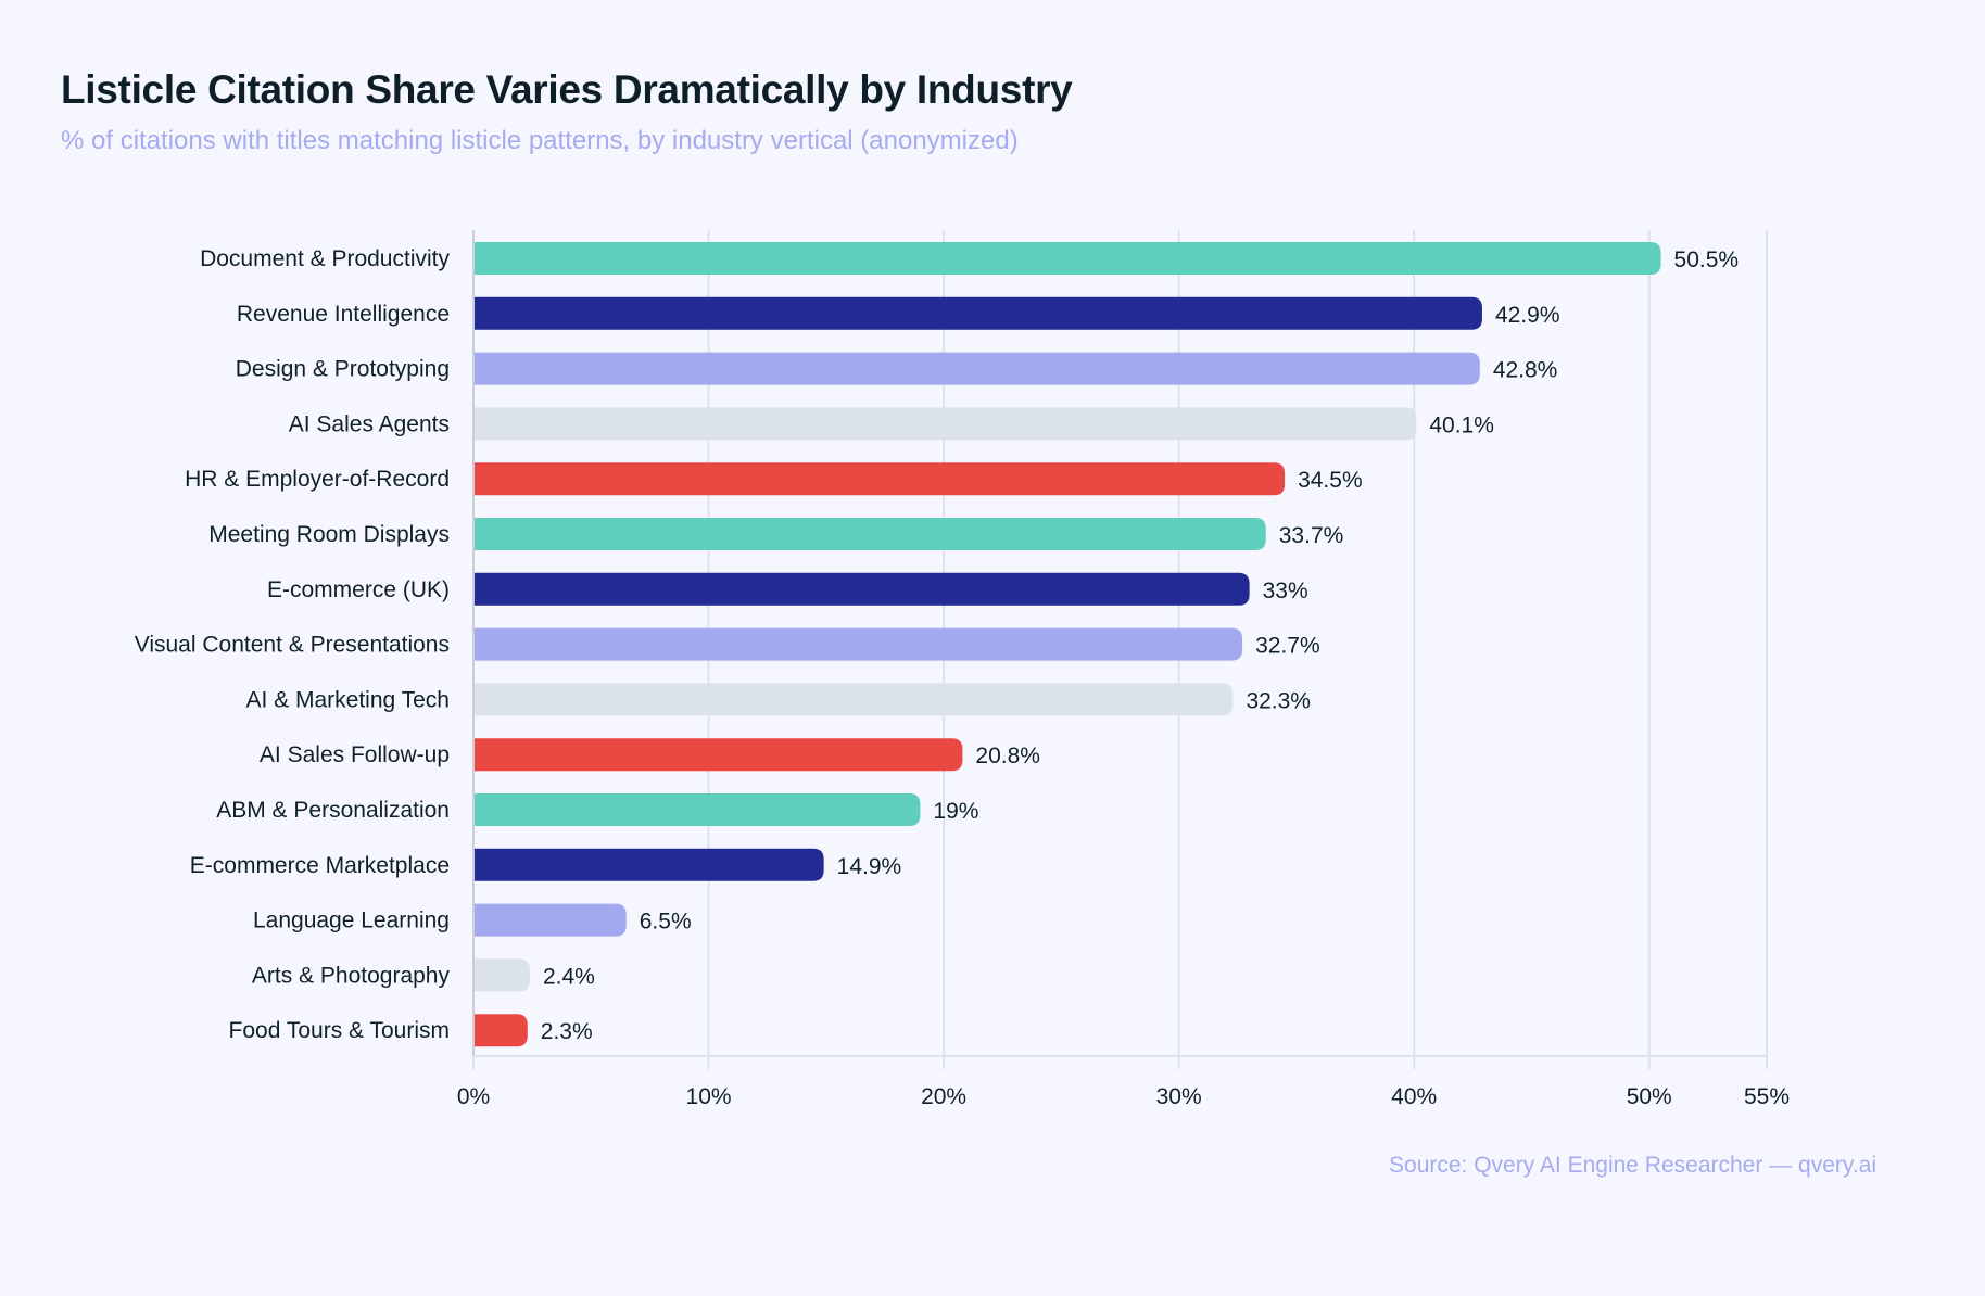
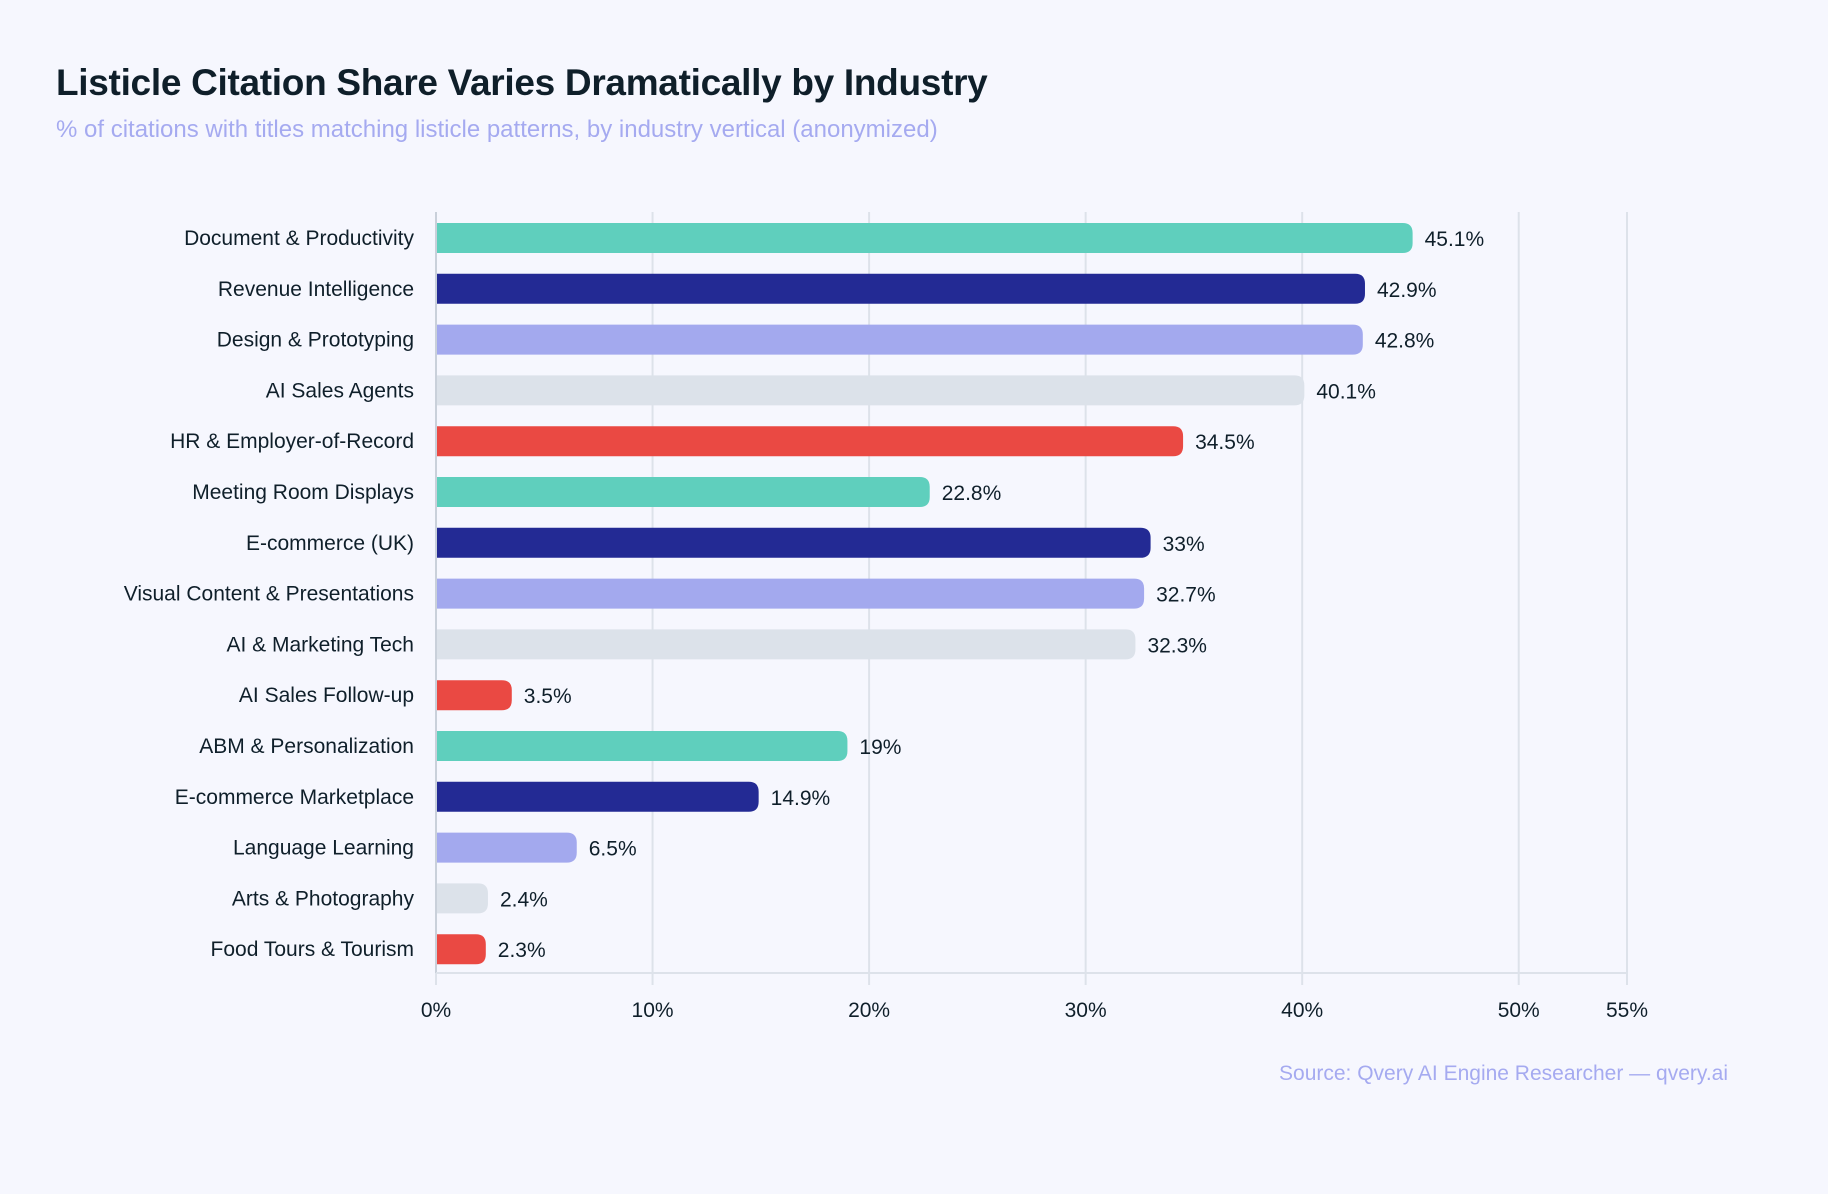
Document & Productivity: 50.5% -> 45.1%
Meeting Room Displays: 33.7% -> 22.8%
AI Sales Follow-up: 20.8% -> 3.5%
